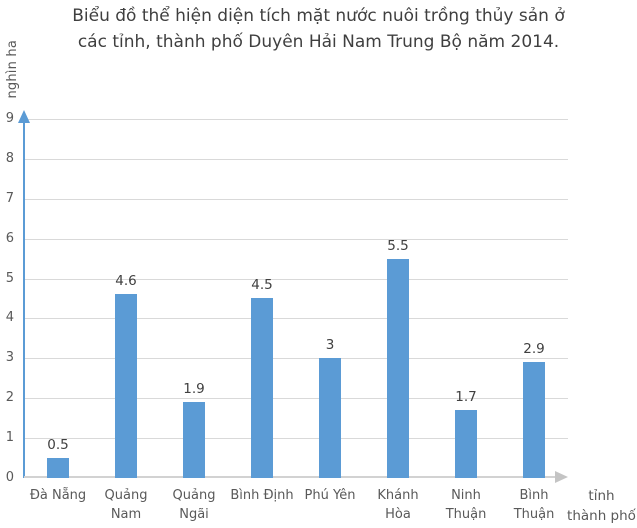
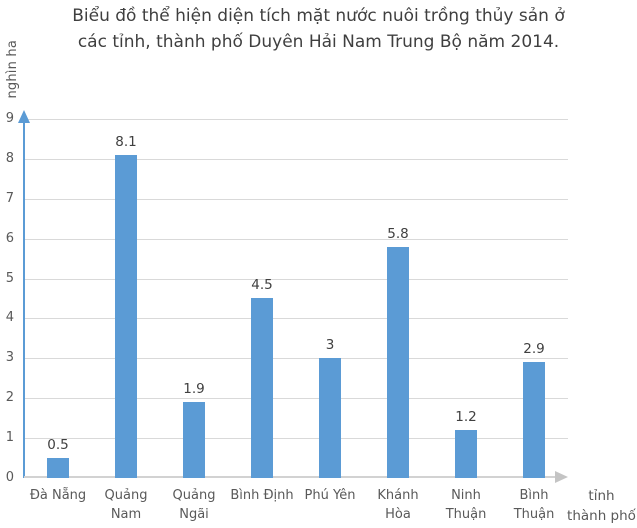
Quảng Nam: 4.6 -> 8.1
Khánh Hòa: 5.5 -> 5.8
Ninh Thuận: 1.7 -> 1.2
